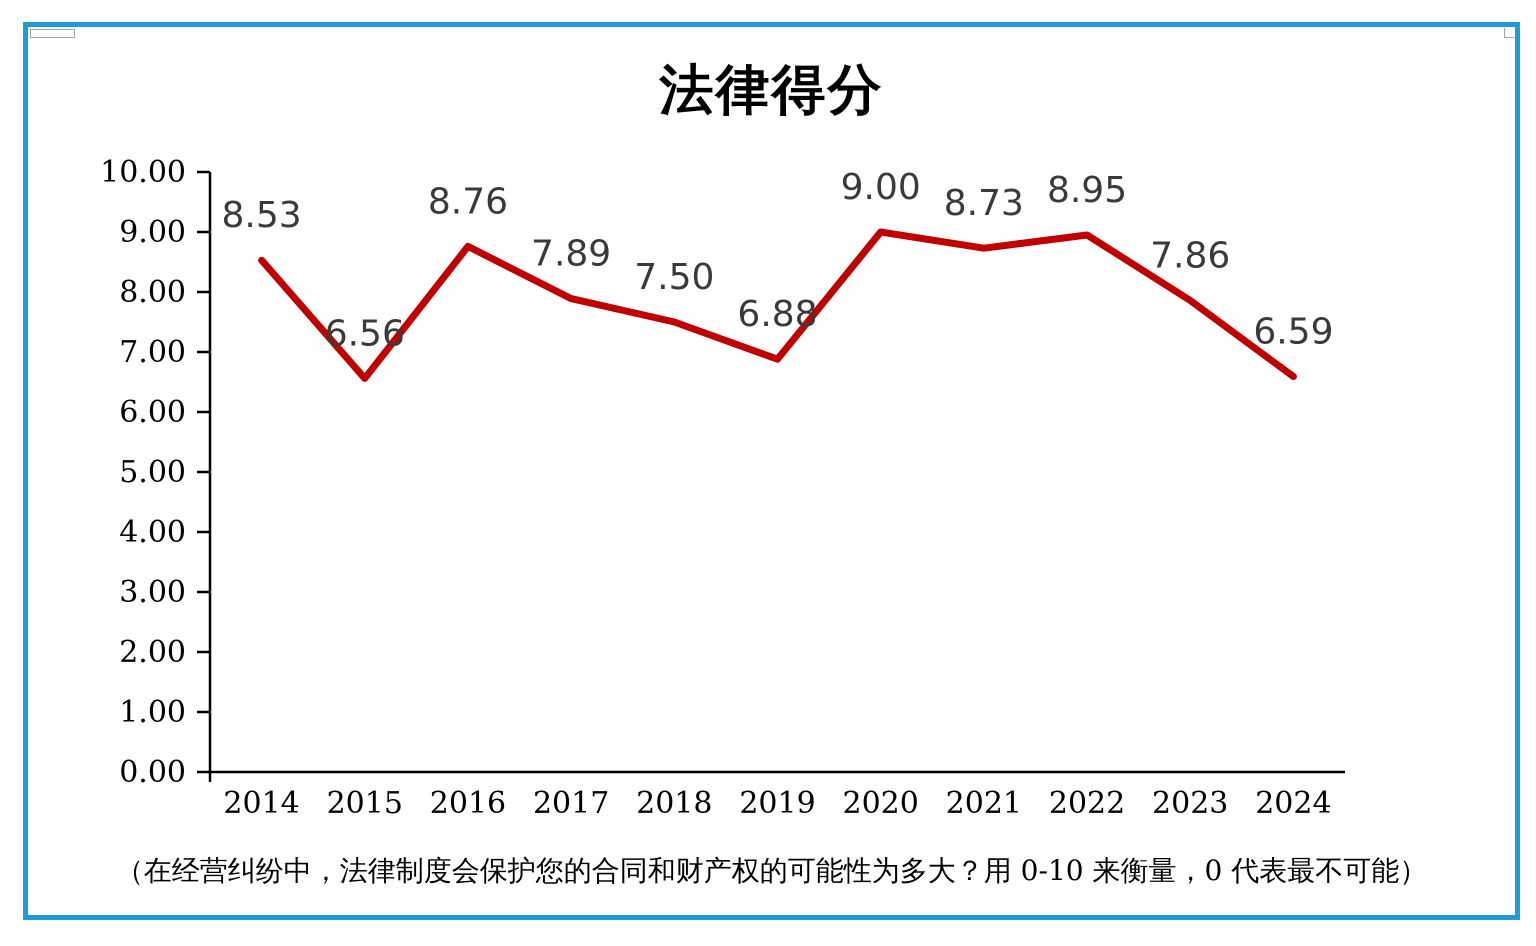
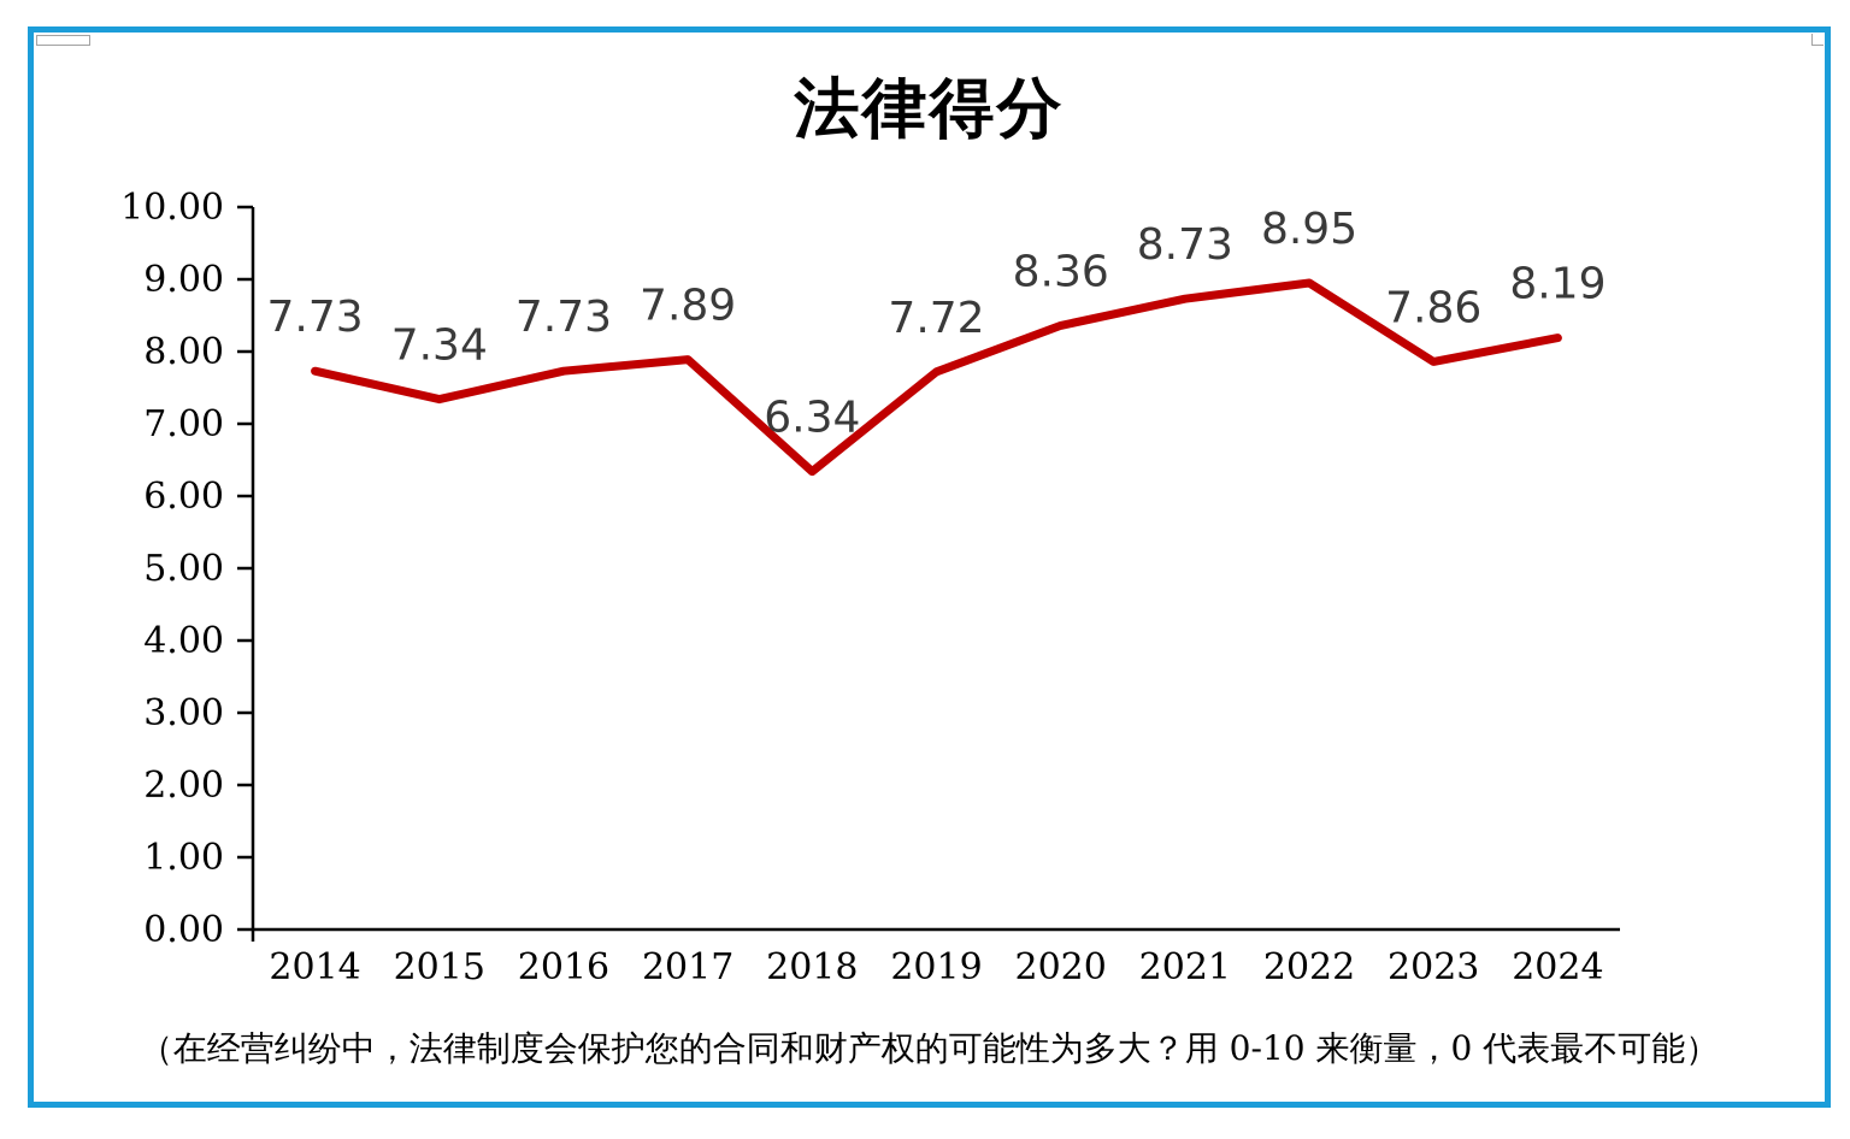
2014: 8.53 -> 7.73
2015: 6.56 -> 7.34
2016: 8.76 -> 7.73
2018: 7.50 -> 6.34
2019: 6.88 -> 7.72
2020: 9.00 -> 8.36
2024: 6.59 -> 8.19
